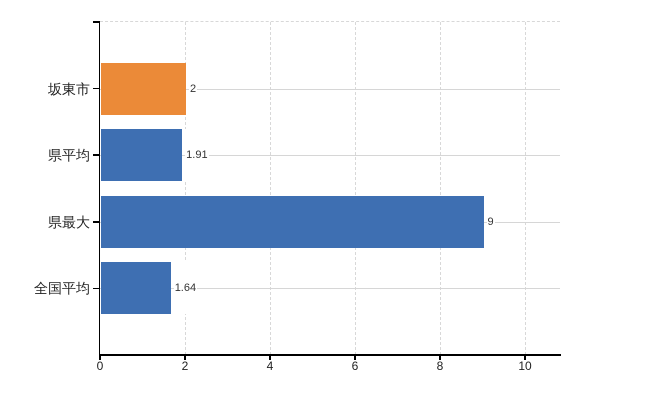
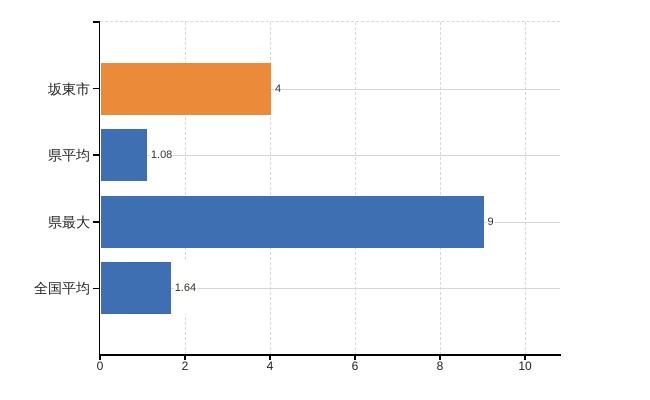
坂東市: 2 -> 4
県平均: 1.91 -> 1.08
